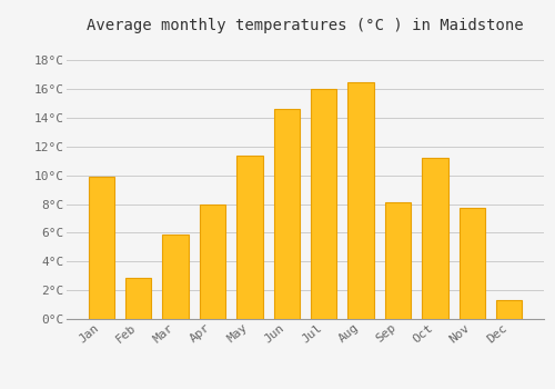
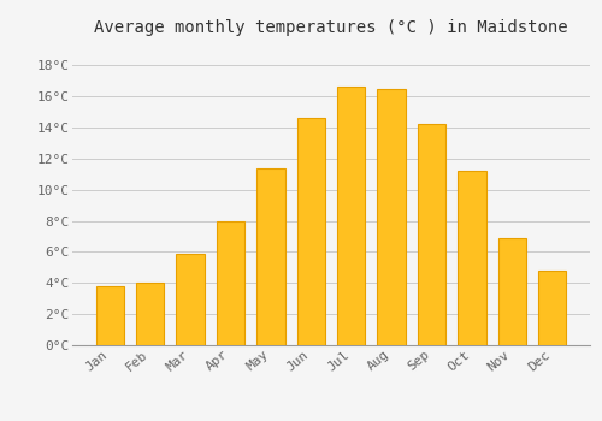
Jan: 9.9°C -> 3.8°C
Feb: 2.9°C -> 4.0°C
Jul: 16.0°C -> 16.6°C
Sep: 8.1°C -> 14.2°C
Nov: 7.7°C -> 6.9°C
Dec: 1.3°C -> 4.8°C
